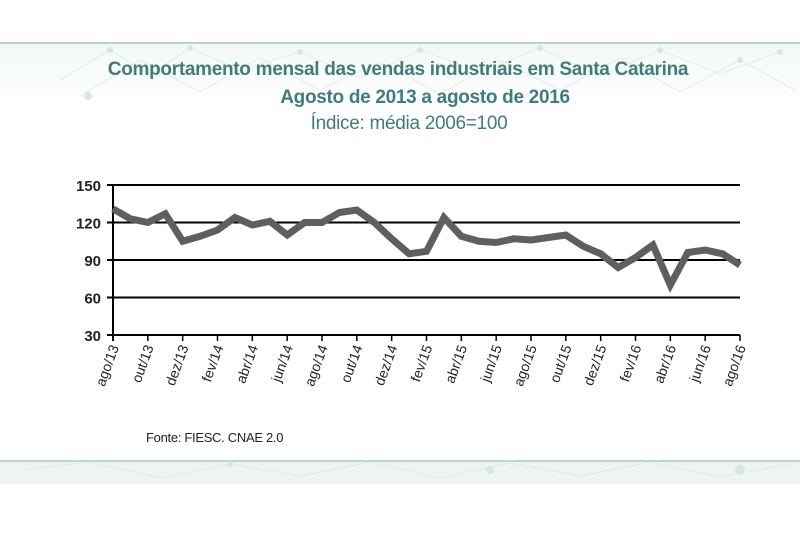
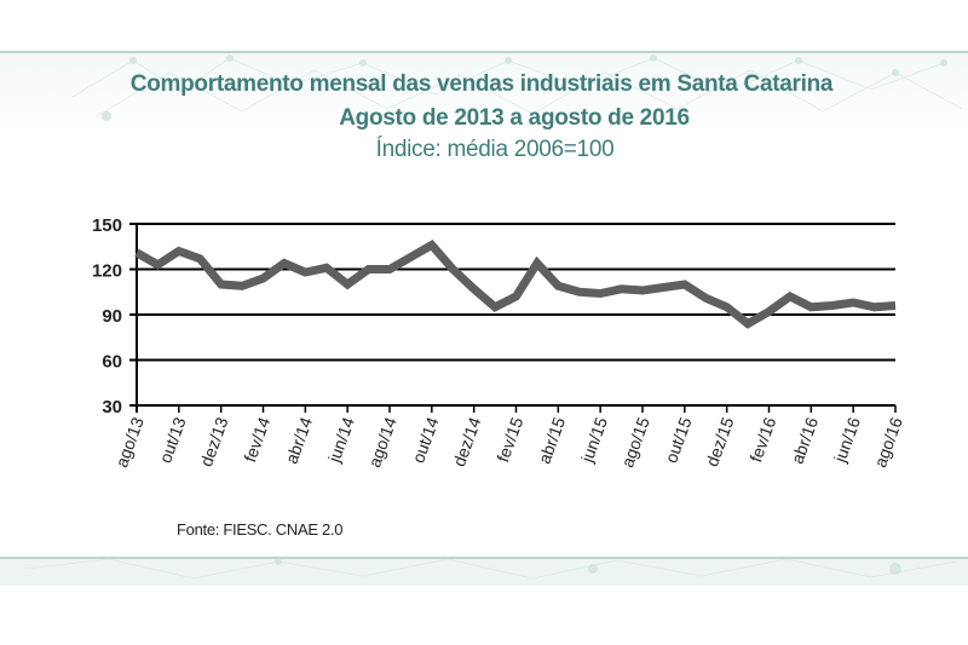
out/13: 120 -> 132
dez/13: 105 -> 110
out/14: 130 -> 136
fev/15: 97 -> 102
abr/16: 70 -> 95
ago/16: 86 -> 96
